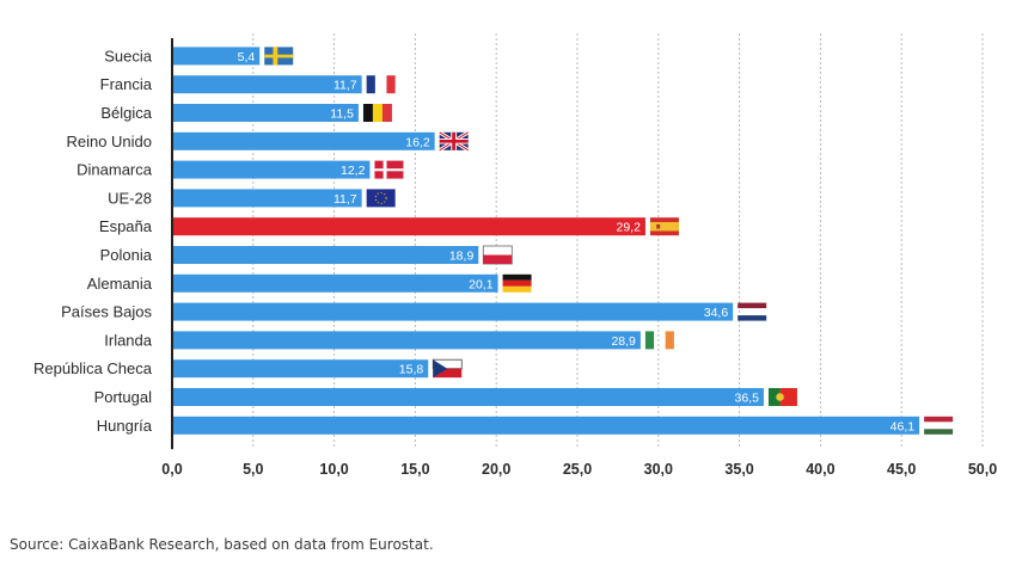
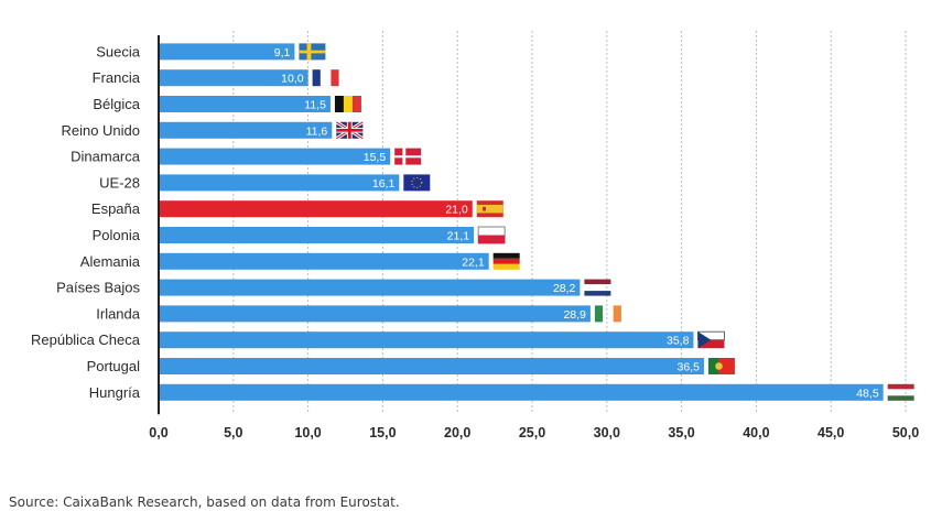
Suecia: 5,4 -> 9,1
Francia: 11,7 -> 10,0
Reino Unido: 16,2 -> 11,6
Dinamarca: 12,2 -> 15,5
UE-28: 11,7 -> 16,1
España: 29,2 -> 21,0
Polonia: 18,9 -> 21,1
Alemania: 20,1 -> 22,1
Países Bajos: 34,6 -> 28,2
República Checa: 15,8 -> 35,8
Hungría: 46,1 -> 48,5
